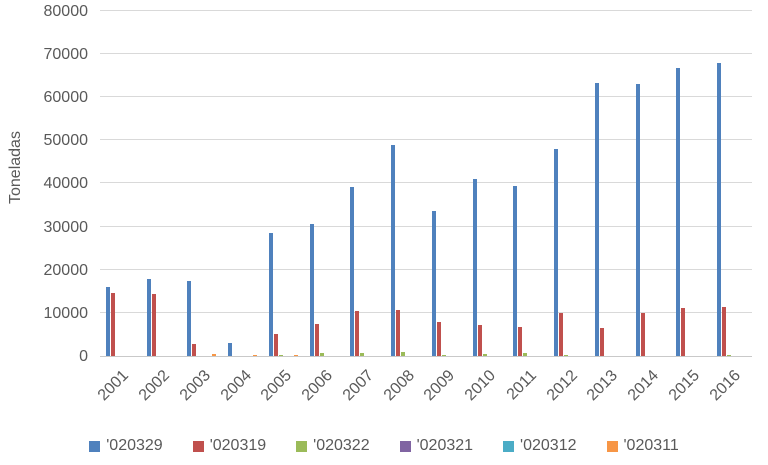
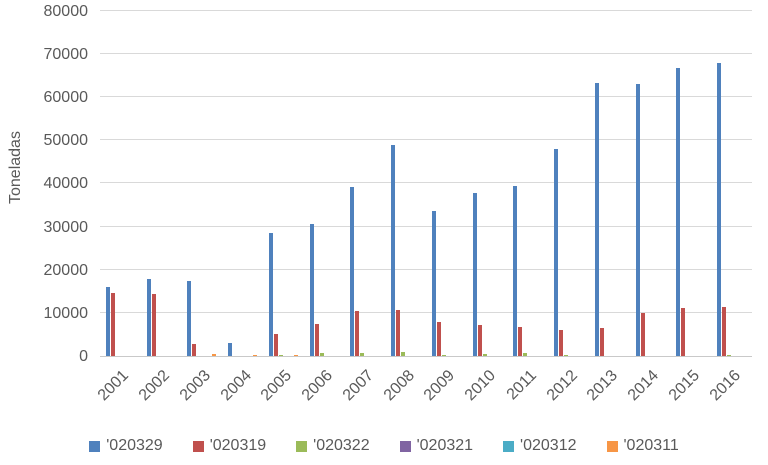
'020329/2010: 41000 -> 38000
'020319/2012: 10000 -> 6000
